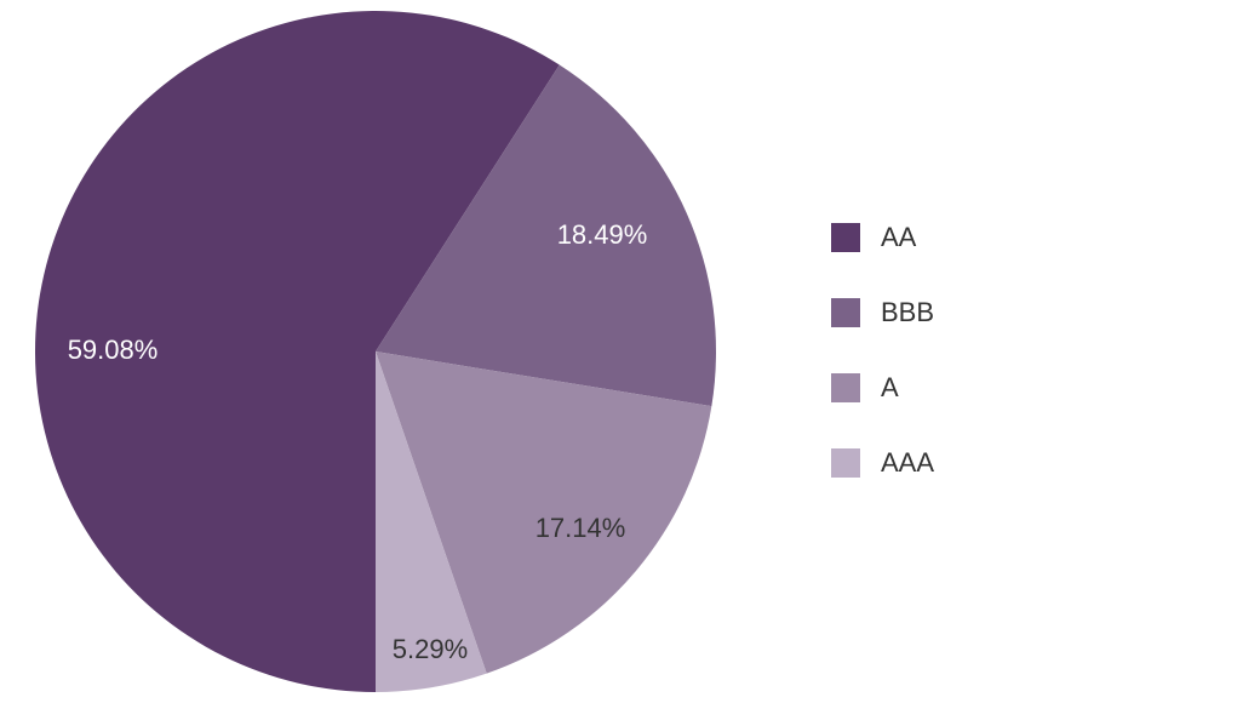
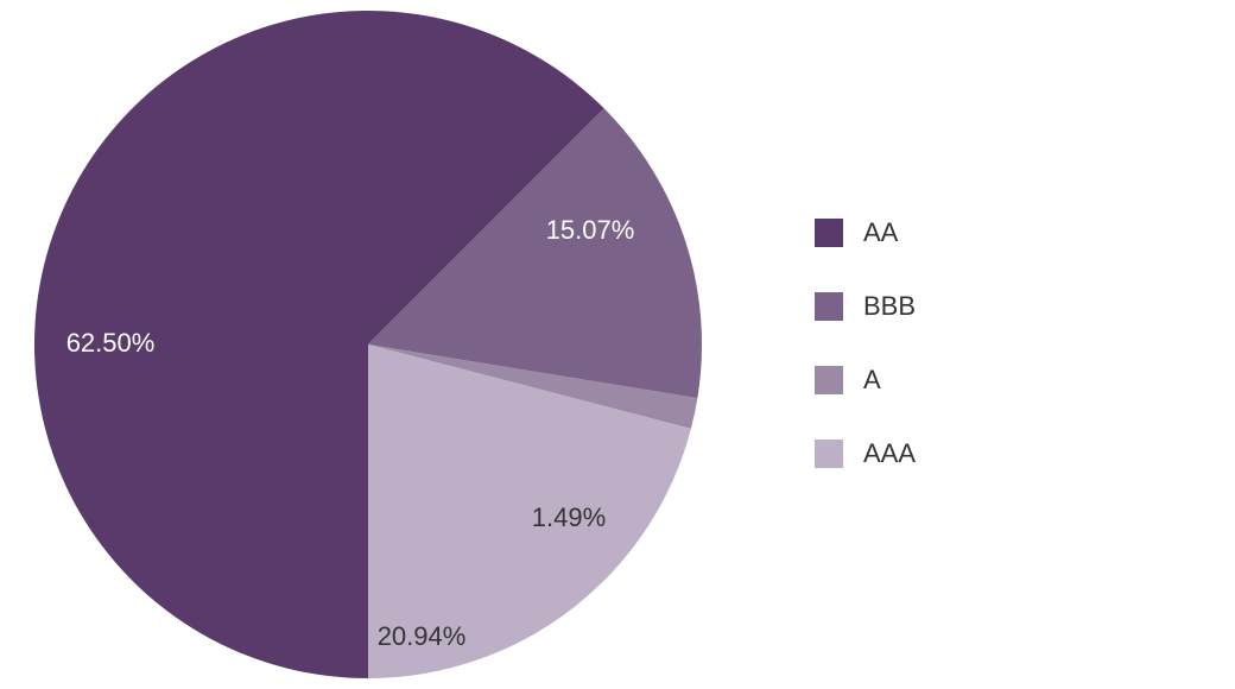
AA: 59.08% -> 62.50%
BBB: 18.49% -> 15.07%
A: 17.14% -> 1.49%
AAA: 5.29% -> 20.94%
